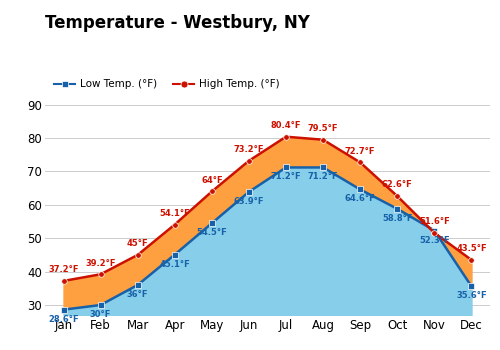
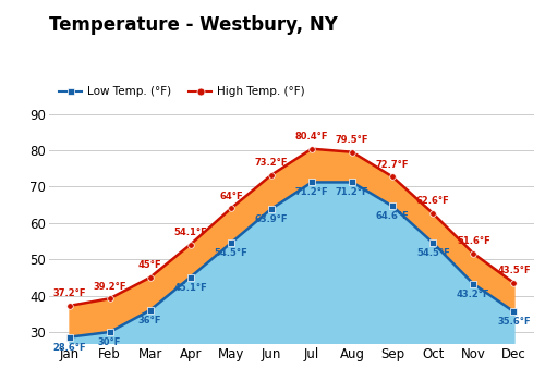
Low Temp. (°F)/Oct: 58.8°F -> 54.5°F
Low Temp. (°F)/Nov: 52.3°F -> 43.2°F
